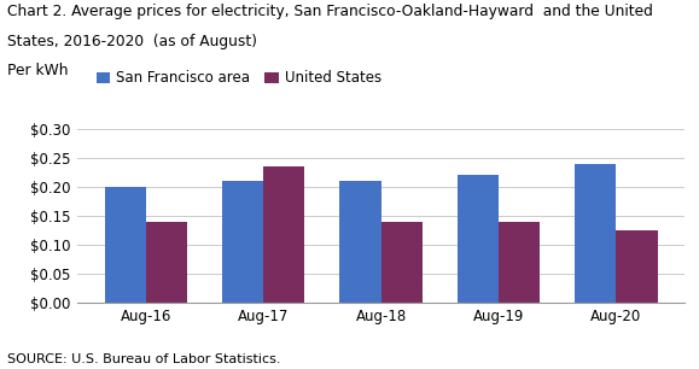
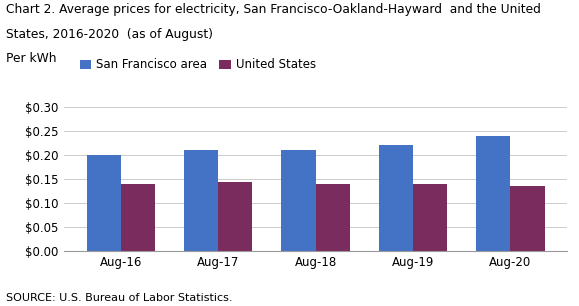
United States/Aug-17: $0.235 -> $0.143
United States/Aug-20: $0.125 -> $0.136
